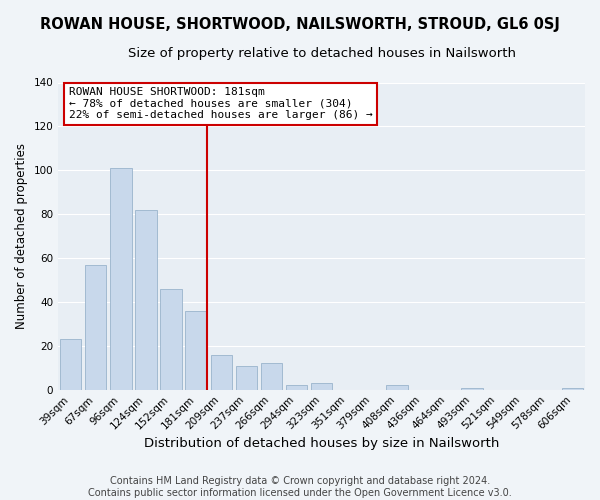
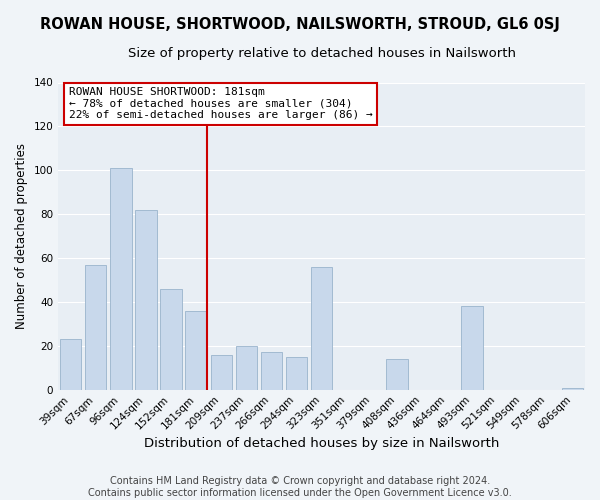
237sqm: 11 -> 20
266sqm: 12 -> 17
294sqm: 2 -> 15
323sqm: 3 -> 56
408sqm: 2 -> 14
493sqm: 1 -> 38
